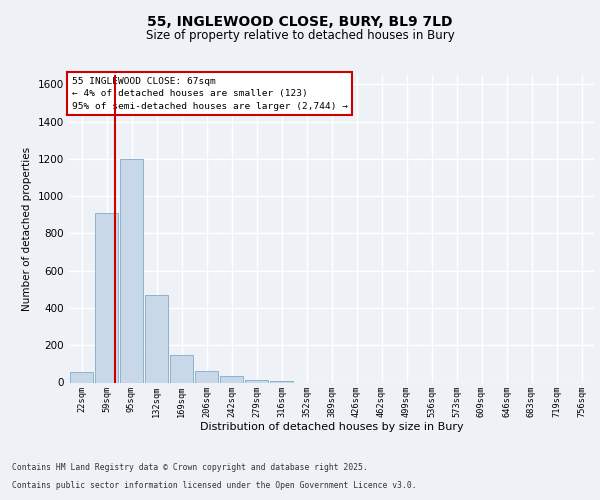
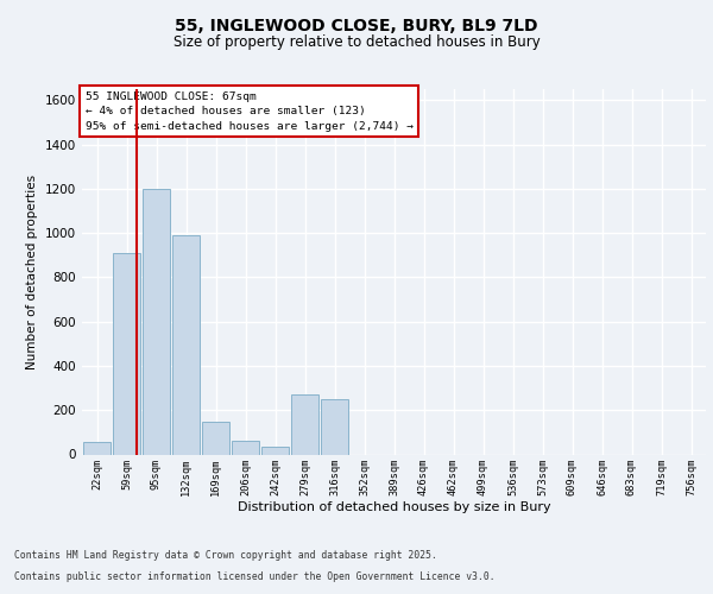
132sqm: 470 -> 990
279sqm: 20 -> 270
316sqm: 10 -> 250
